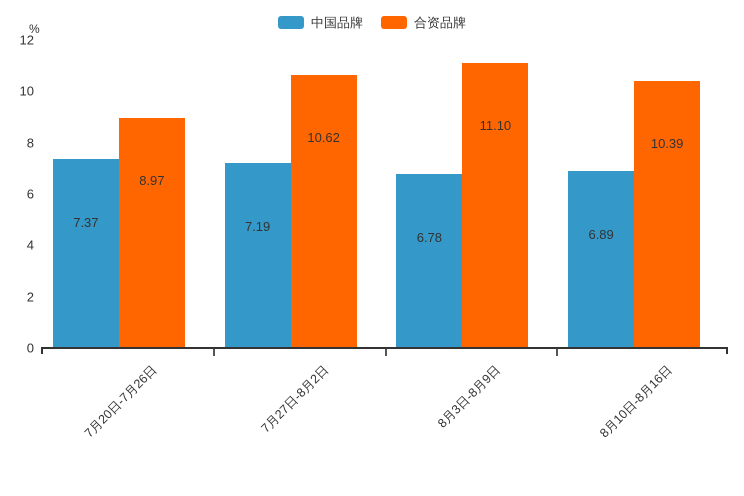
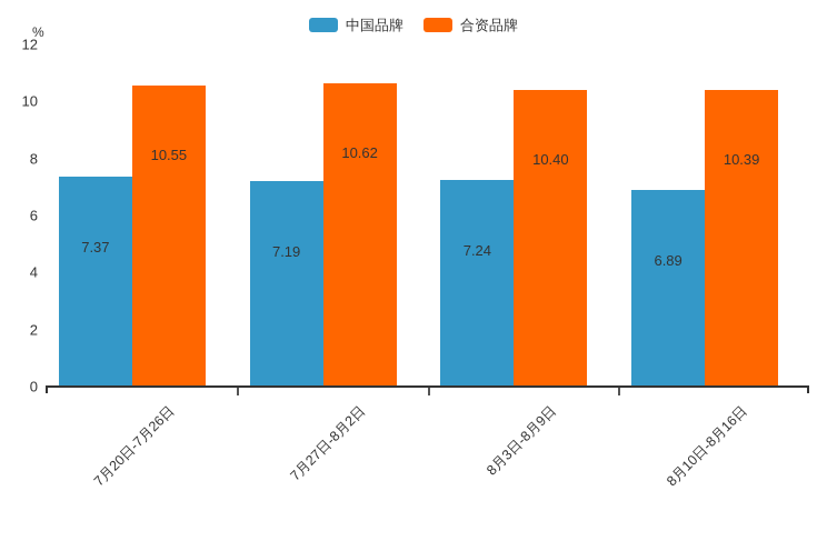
合资品牌/7月20日-7月26日: 8.97 -> 10.55
中国品牌/8月3日-8月9日: 6.78 -> 7.24
合资品牌/8月3日-8月9日: 11.10 -> 10.40
